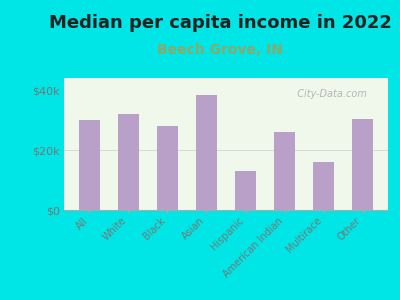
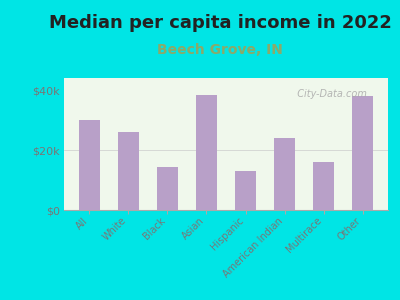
White: $32.0k -> $26.0k
Black: $28.0k -> $14.5k
American Indian: $26.0k -> $24.0k
Other: $30.5k -> $38.0k
